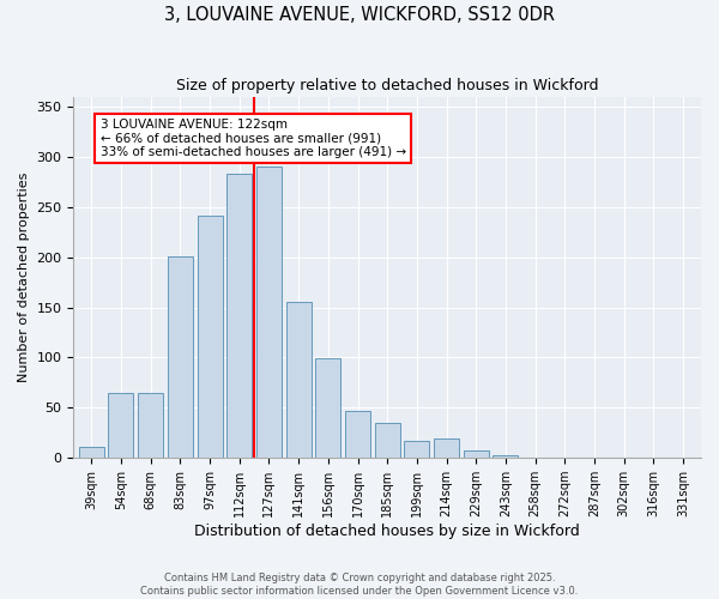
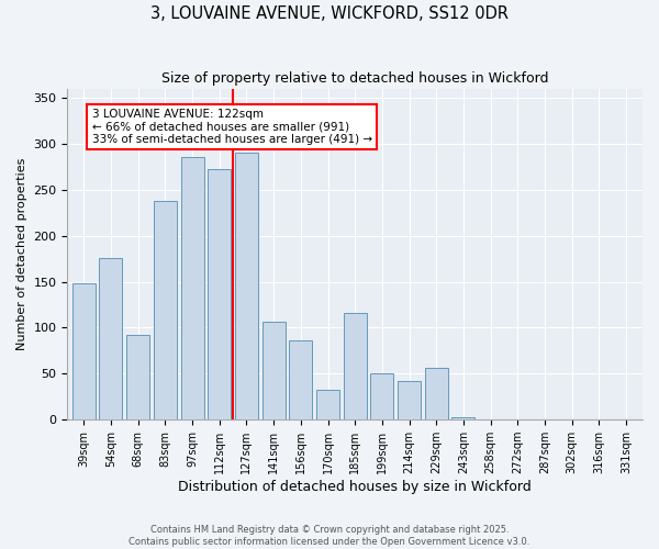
39sqm: 11 -> 148
54sqm: 65 -> 176
68sqm: 65 -> 92
83sqm: 201 -> 238
97sqm: 241 -> 286
112sqm: 283 -> 272
141sqm: 155 -> 106
156sqm: 99 -> 86
170sqm: 47 -> 32
185sqm: 35 -> 116
199sqm: 17 -> 50
214sqm: 19 -> 42
229sqm: 8 -> 56
